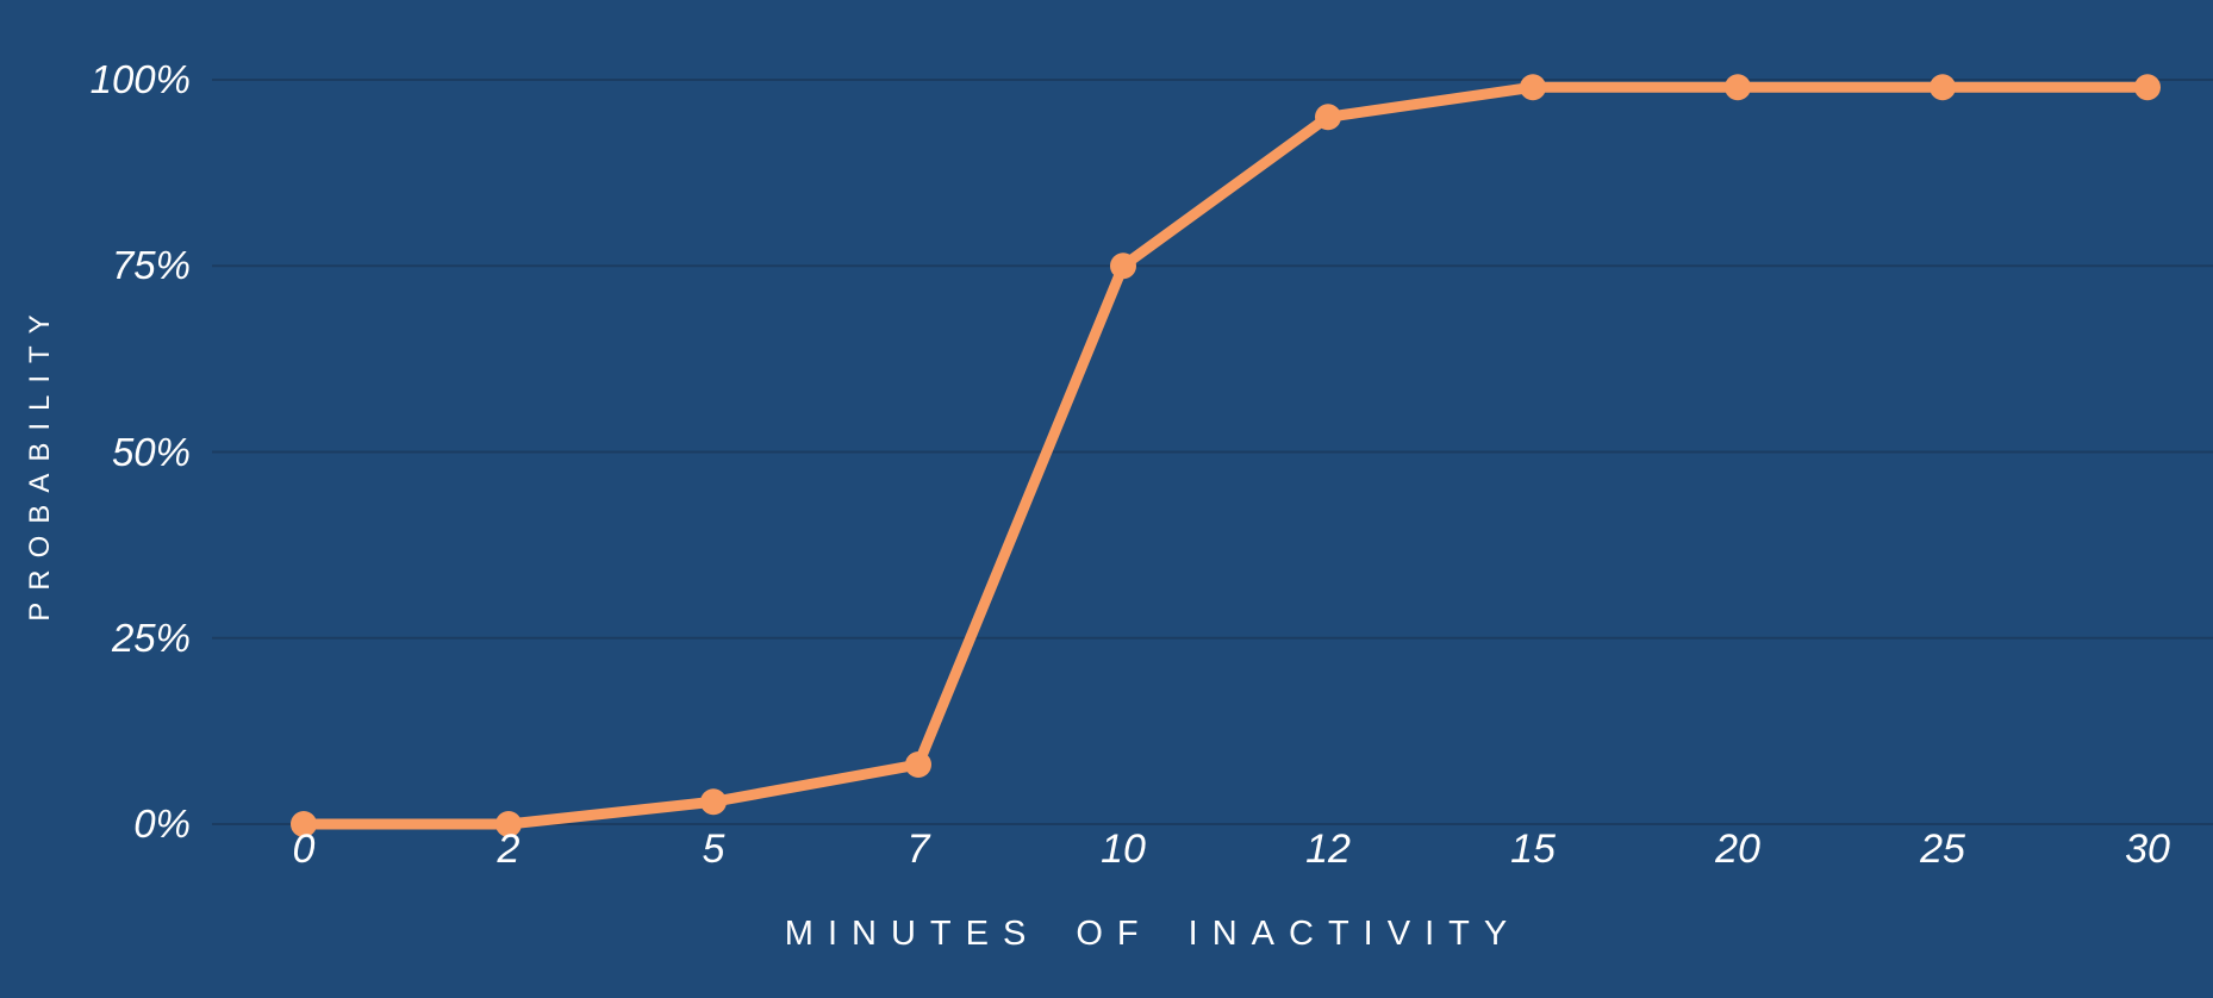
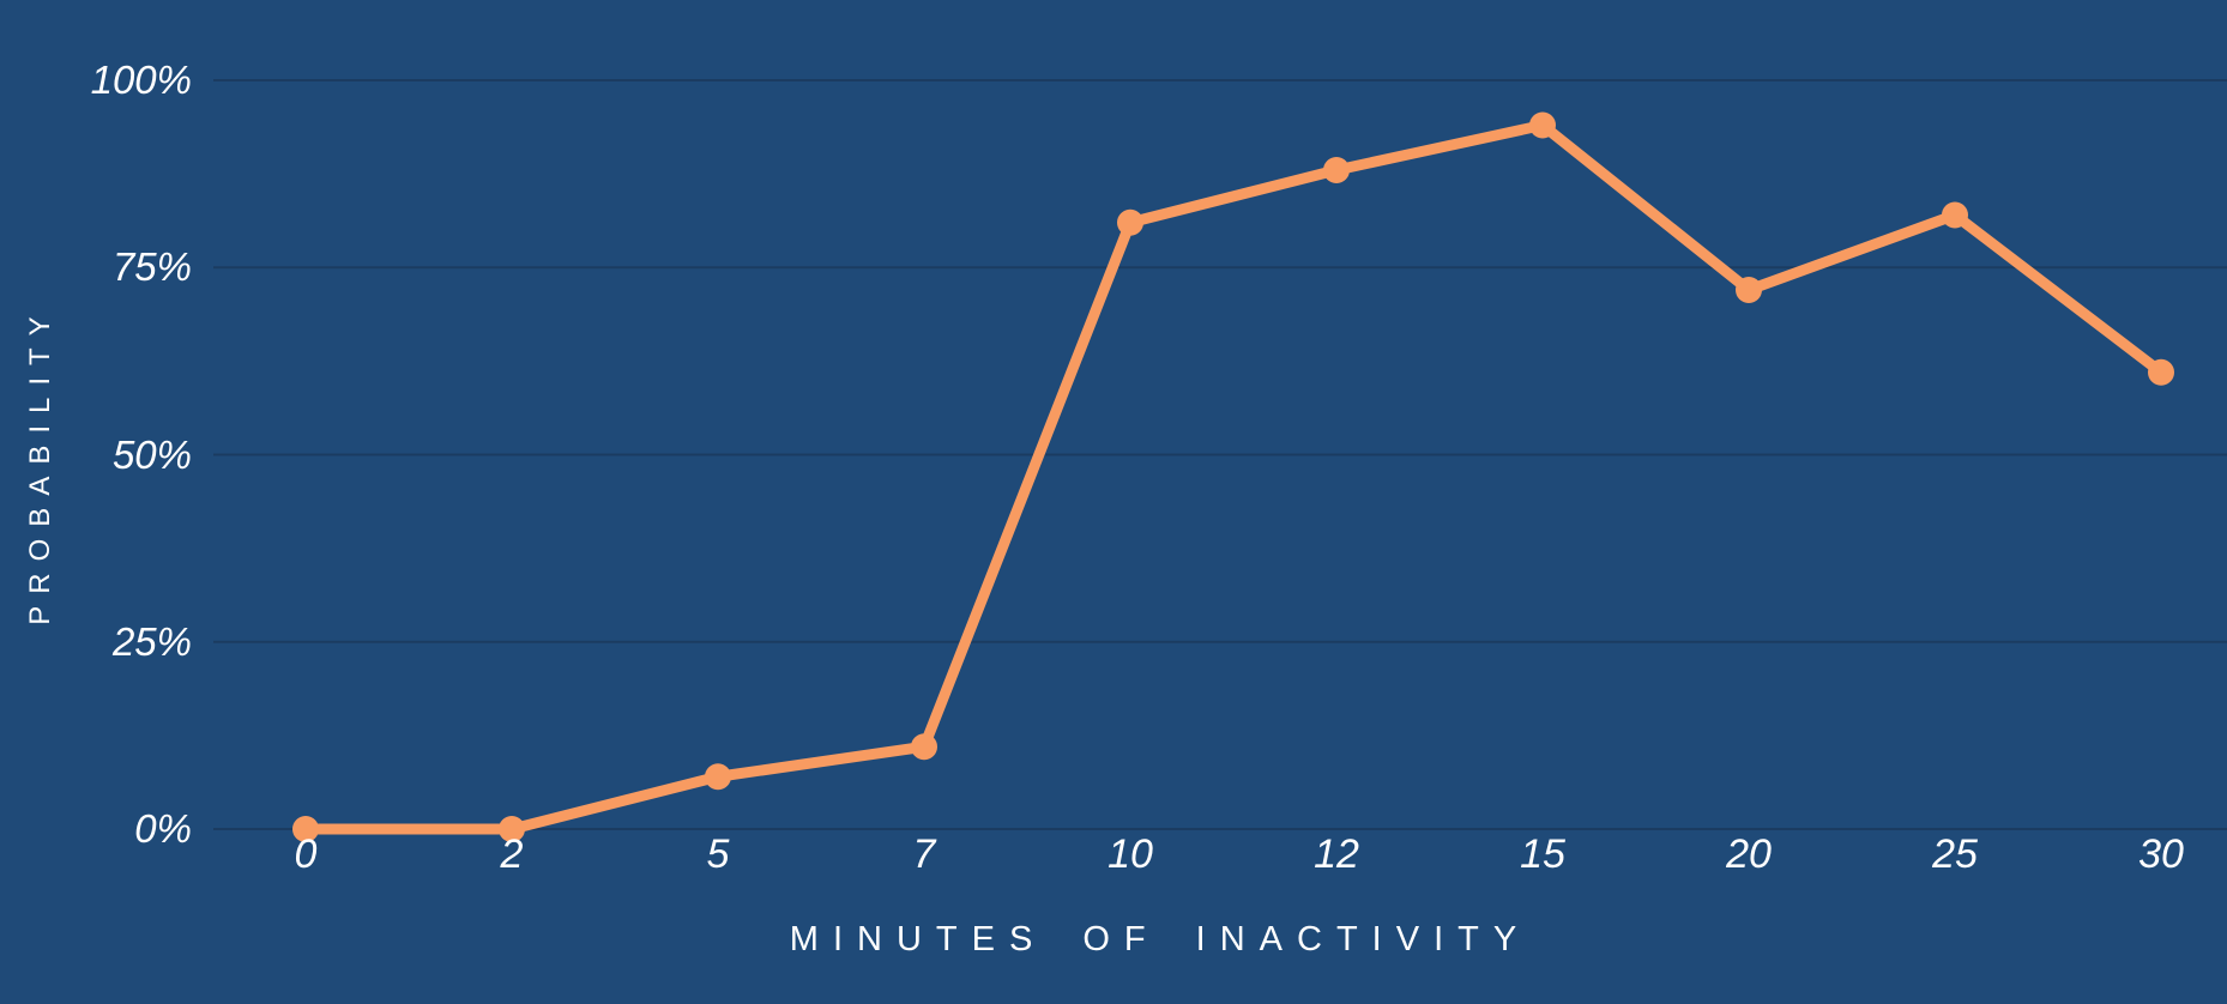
5: 3% -> 7%
7: 8% -> 11%
10: 75% -> 81%
12: 95% -> 88%
15: 99% -> 94%
20: 99% -> 72%
25: 99% -> 82%
30: 99% -> 61%
